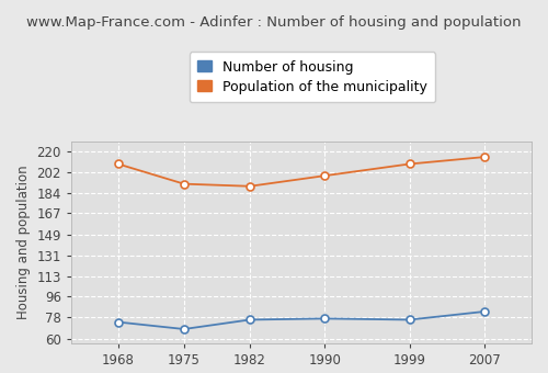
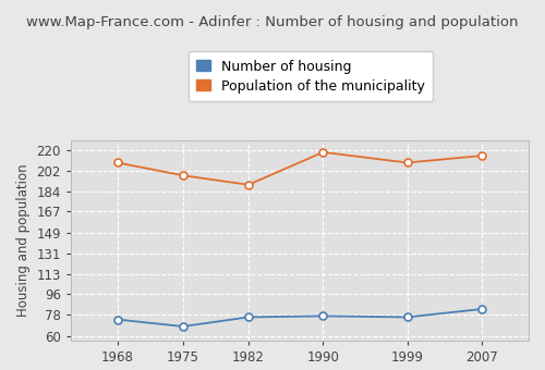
Population of the municipality/1975: 192 -> 198
Population of the municipality/1990: 199 -> 218
